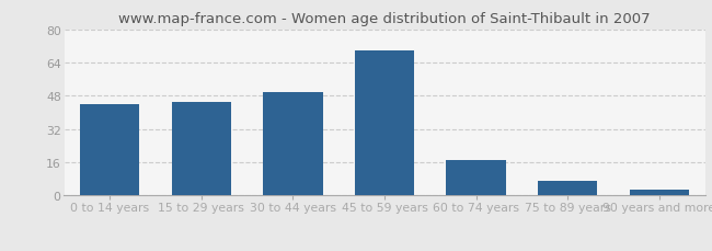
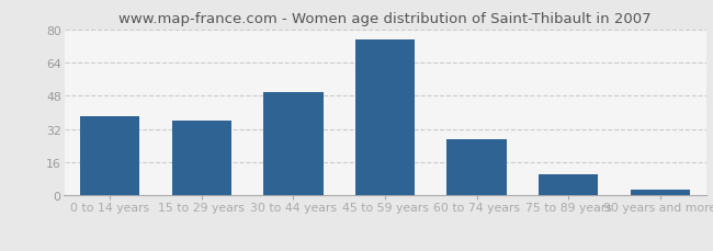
0 to 14 years: 44 -> 38
15 to 29 years: 45 -> 36
45 to 59 years: 70 -> 75
60 to 74 years: 17 -> 27
75 to 89 years: 7 -> 10
